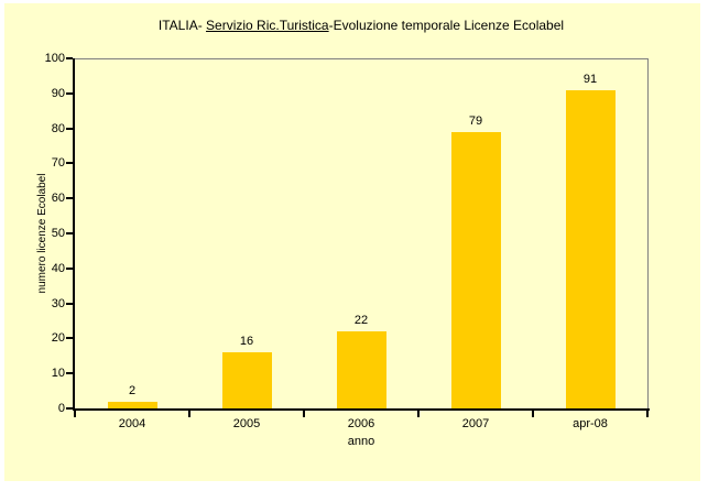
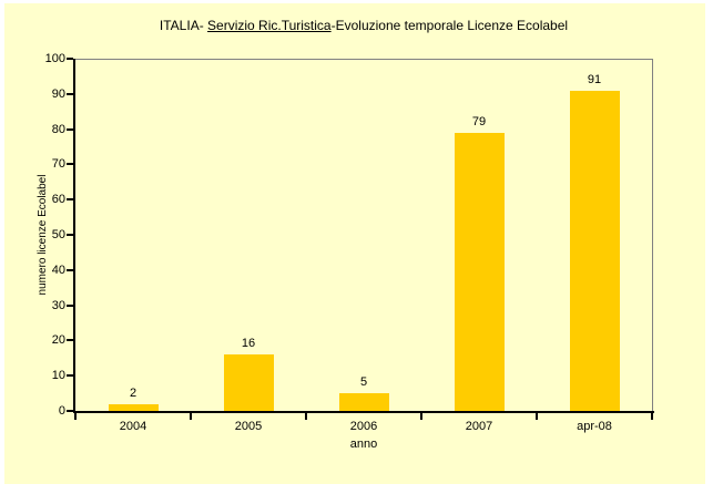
2006: 22 -> 5
